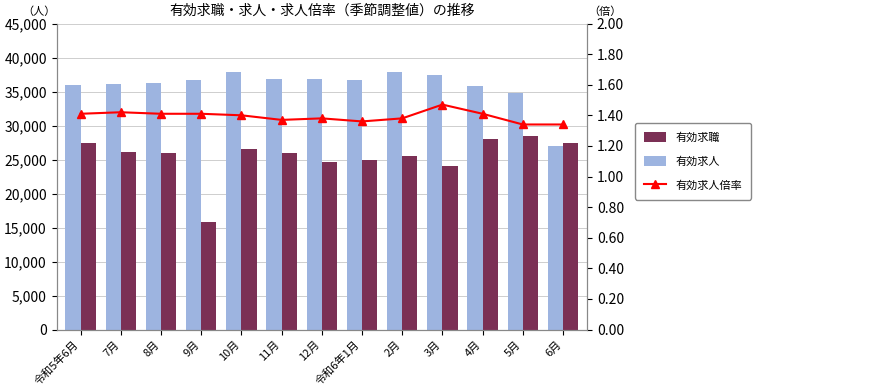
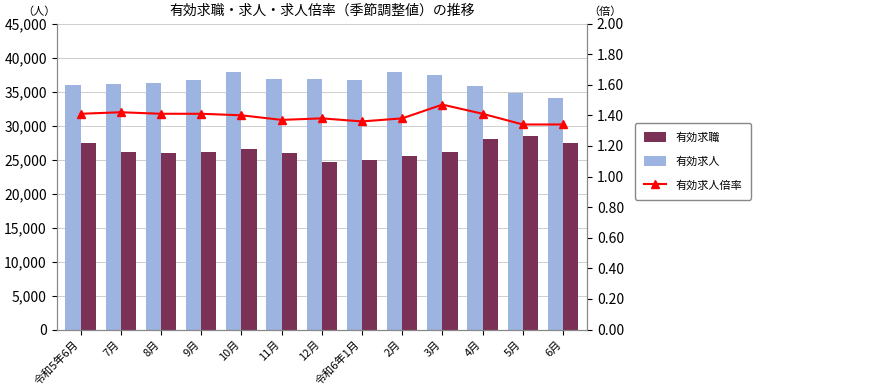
有効求職/9月: 15,800 -> 26,100
有効求職/3月: 24,000 -> 26,100
有効求人/6月: 27,000 -> 34,100
